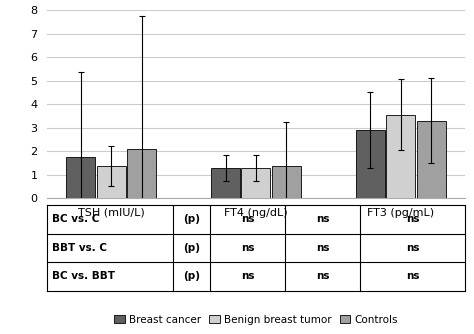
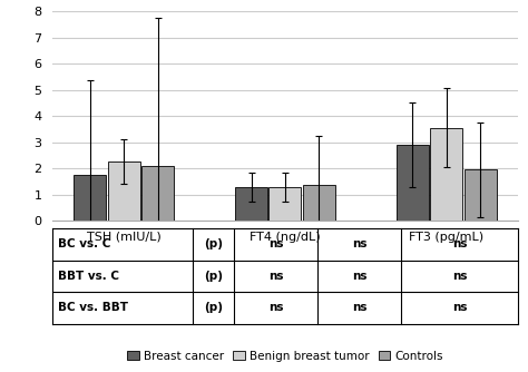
Benign breast tumor/TSH (mIU/L): 1.35 -> 2.25
Controls/FT3 (pg/mL): 3.30 -> 1.95
